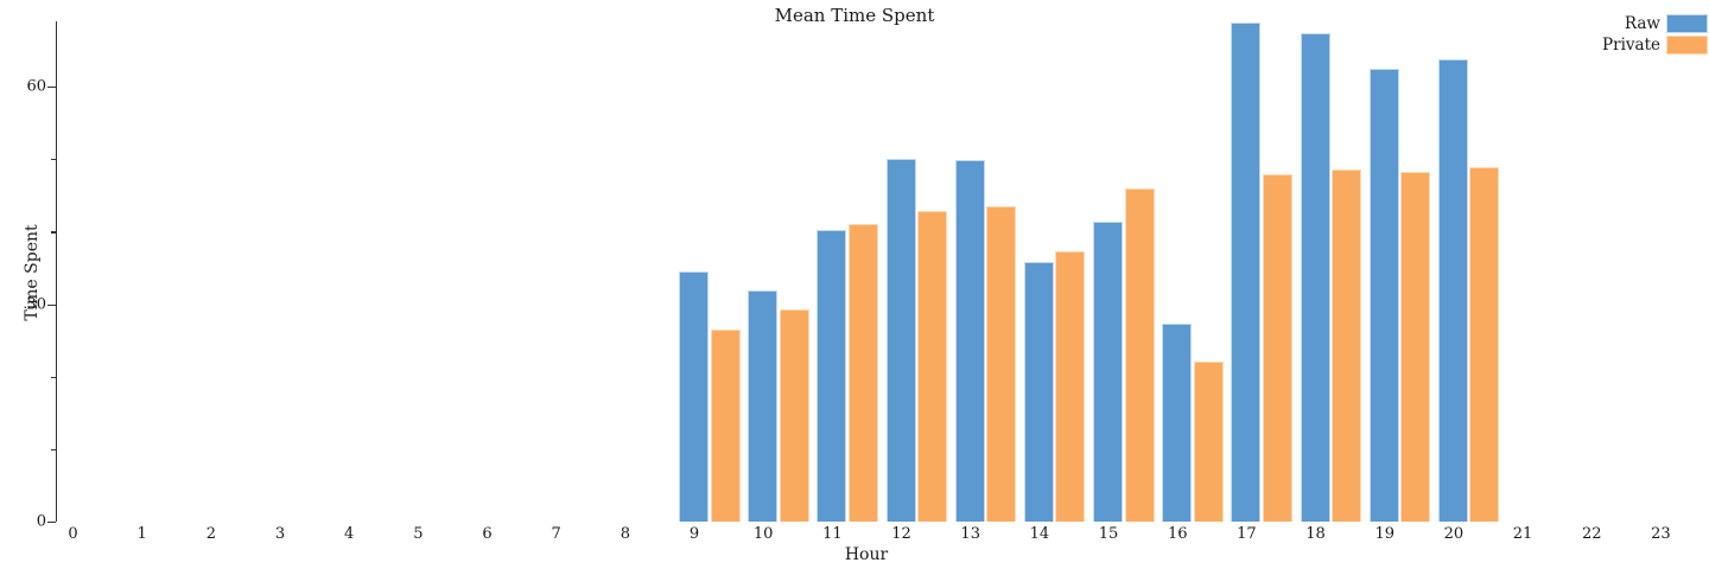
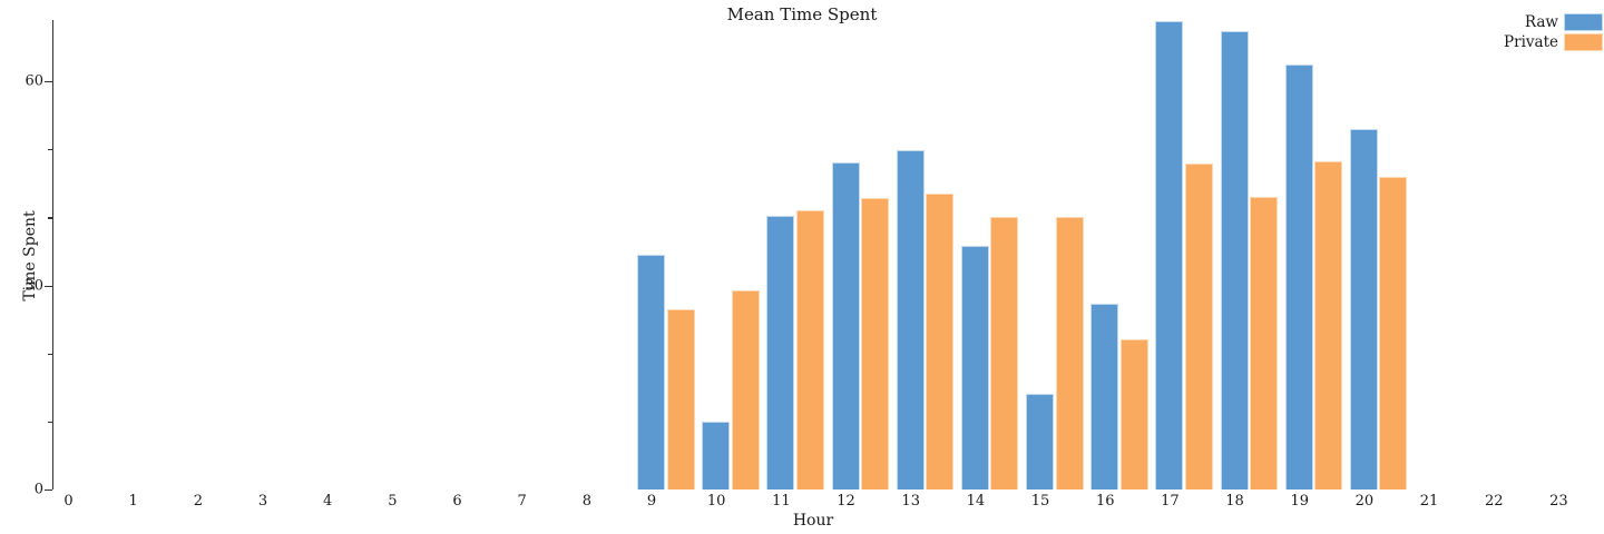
Raw/10: 32 -> 10
Raw/12: 50 -> 48
Private/14: 37 -> 40
Raw/15: 41 -> 14
Private/15: 46 -> 40
Private/18: 49 -> 43
Raw/20: 64 -> 53
Private/20: 49 -> 46
